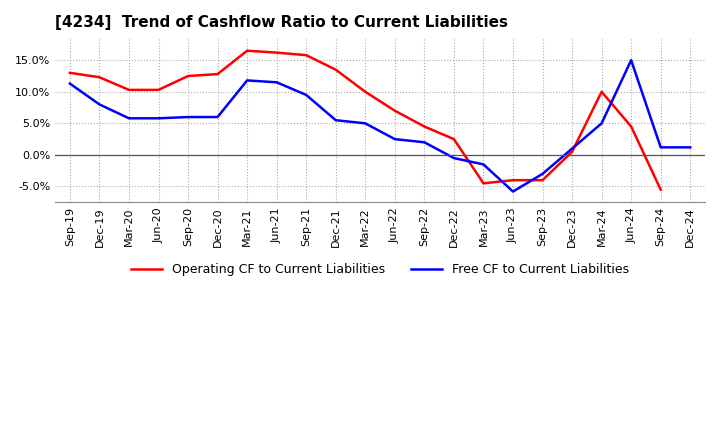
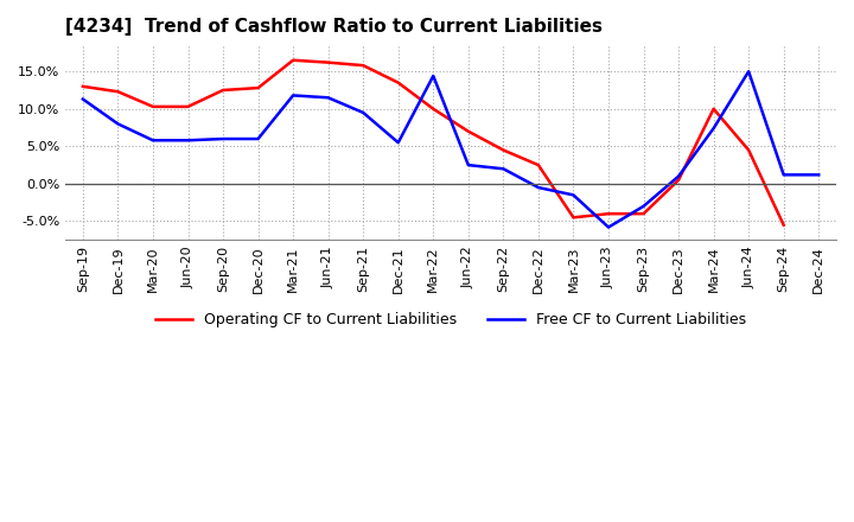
Free CF to Current Liabilities/Mar-22: 5.0% -> 14.4%
Free CF to Current Liabilities/Mar-24: 5.0% -> 7.4%
